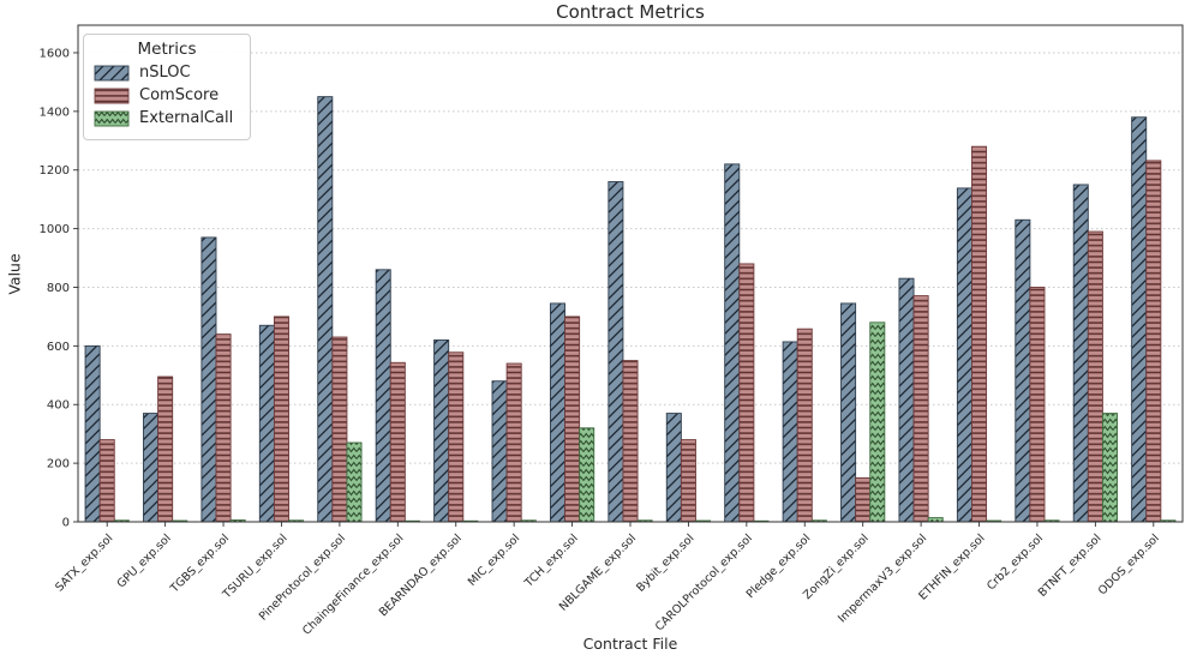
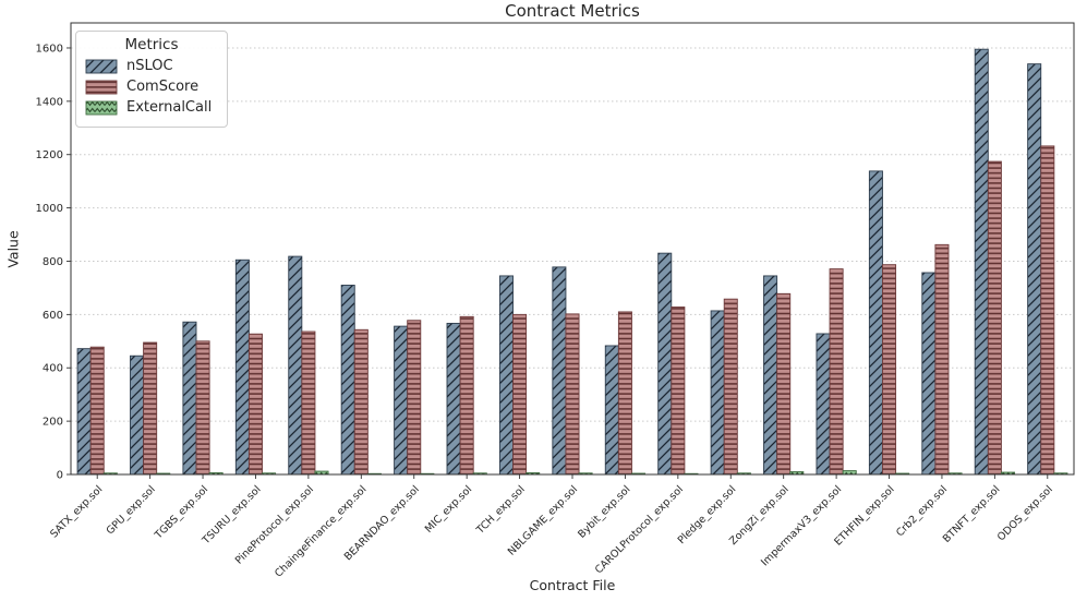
nSLOC/SATX_exp.sol: 600 -> 470
ComScore/SATX_exp.sol: 280 -> 480
nSLOC/GPU_exp.sol: 370 -> 440
nSLOC/TGBS_exp.sol: 970 -> 570
ComScore/TGBS_exp.sol: 640 -> 500
nSLOC/TSURU_exp.sol: 670 -> 800
ComScore/TSURU_exp.sol: 700 -> 530
nSLOC/PineProtocol_exp.sol: 1450 -> 820
ComScore/PineProtocol_exp.sol: 630 -> 540
ExternalCall/PineProtocol_exp.sol: 270 -> 10
nSLOC/ChaingeFinance_exp.sol: 860 -> 710
nSLOC/BEARNDAO_exp.sol: 620 -> 560
nSLOC/MIC_exp.sol: 480 -> 570
ComScore/MIC_exp.sol: 540 -> 590
ComScore/TCH_exp.sol: 700 -> 600
ExternalCall/TCH_exp.sol: 320 -> 10
nSLOC/NBLGAME_exp.sol: 1160 -> 780
ComScore/NBLGAME_exp.sol: 550 -> 600
nSLOC/Bybit_exp.sol: 370 -> 480
ComScore/Bybit_exp.sol: 280 -> 610
nSLOC/CAROLProtocol_exp.sol: 1220 -> 830
ComScore/CAROLProtocol_exp.sol: 880 -> 630
ComScore/ZongZi_exp.sol: 150 -> 680
ExternalCall/ZongZi_exp.sol: 680 -> 10
nSLOC/ImpermaxV3_exp.sol: 830 -> 530
ComScore/ETHFIN_exp.sol: 1280 -> 790
nSLOC/Crb2_exp.sol: 1030 -> 760
ComScore/Crb2_exp.sol: 800 -> 860
nSLOC/BTNFT_exp.sol: 1150 -> 1600
ComScore/BTNFT_exp.sol: 990 -> 1170
ExternalCall/BTNFT_exp.sol: 370 -> 10
nSLOC/ODOS_exp.sol: 1380 -> 1540
